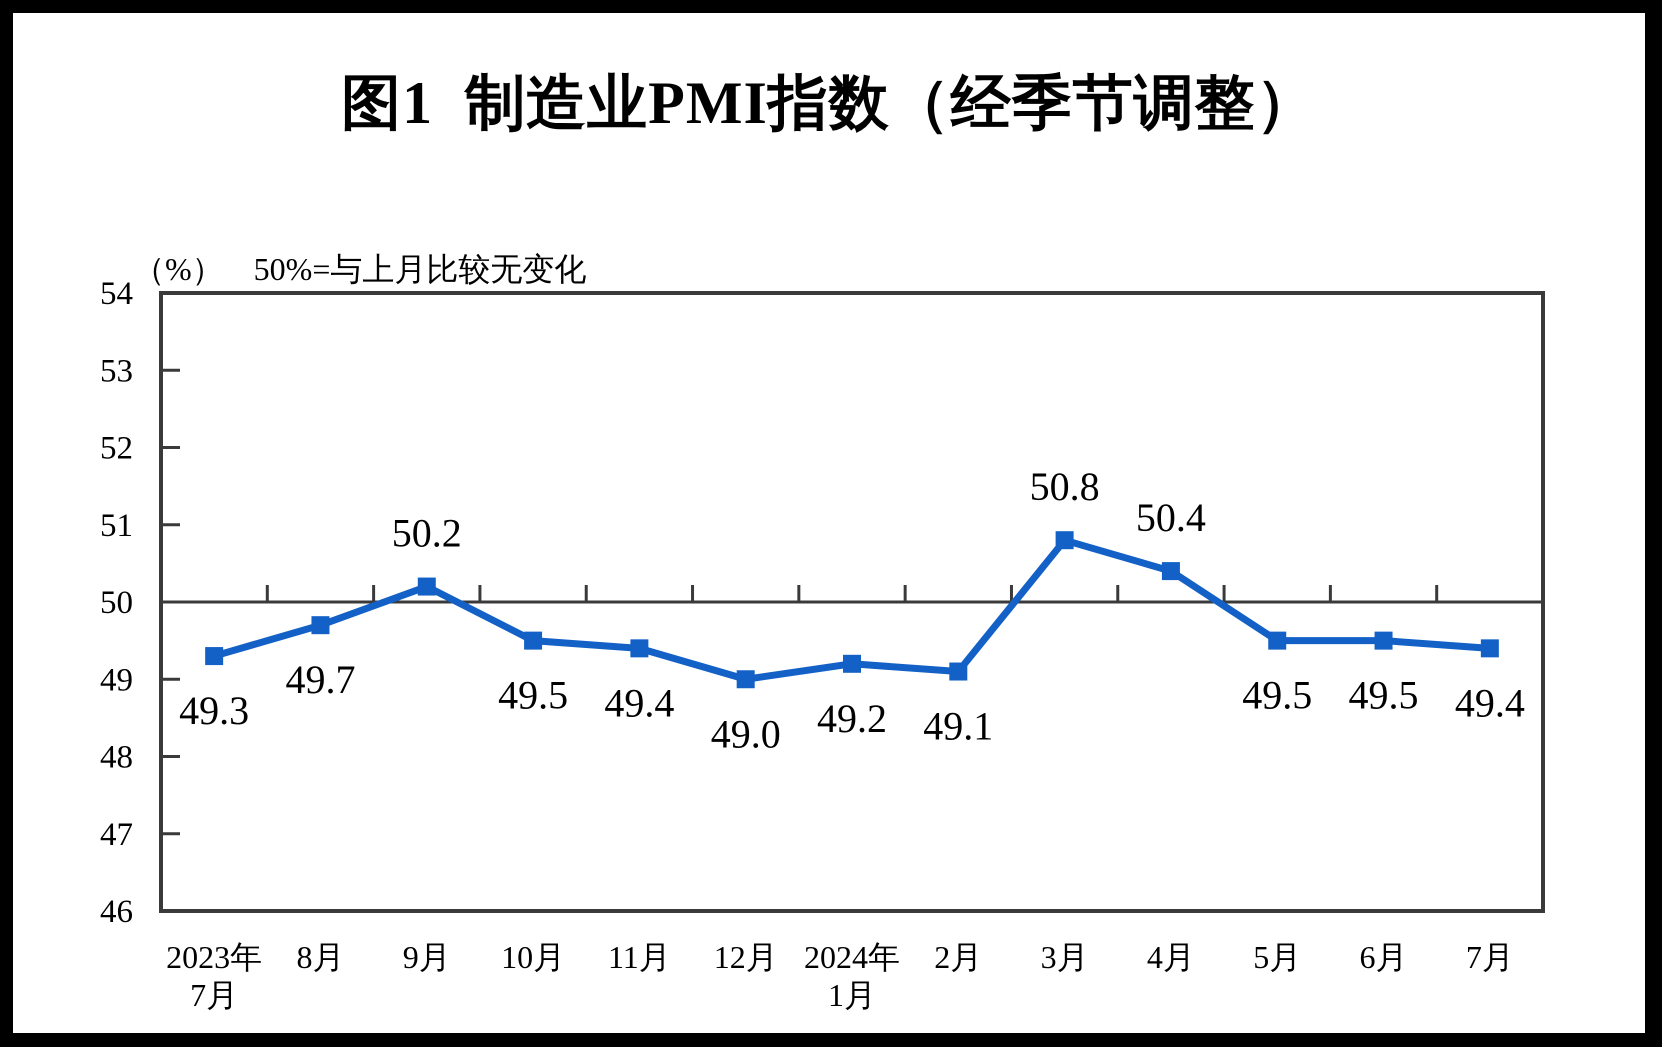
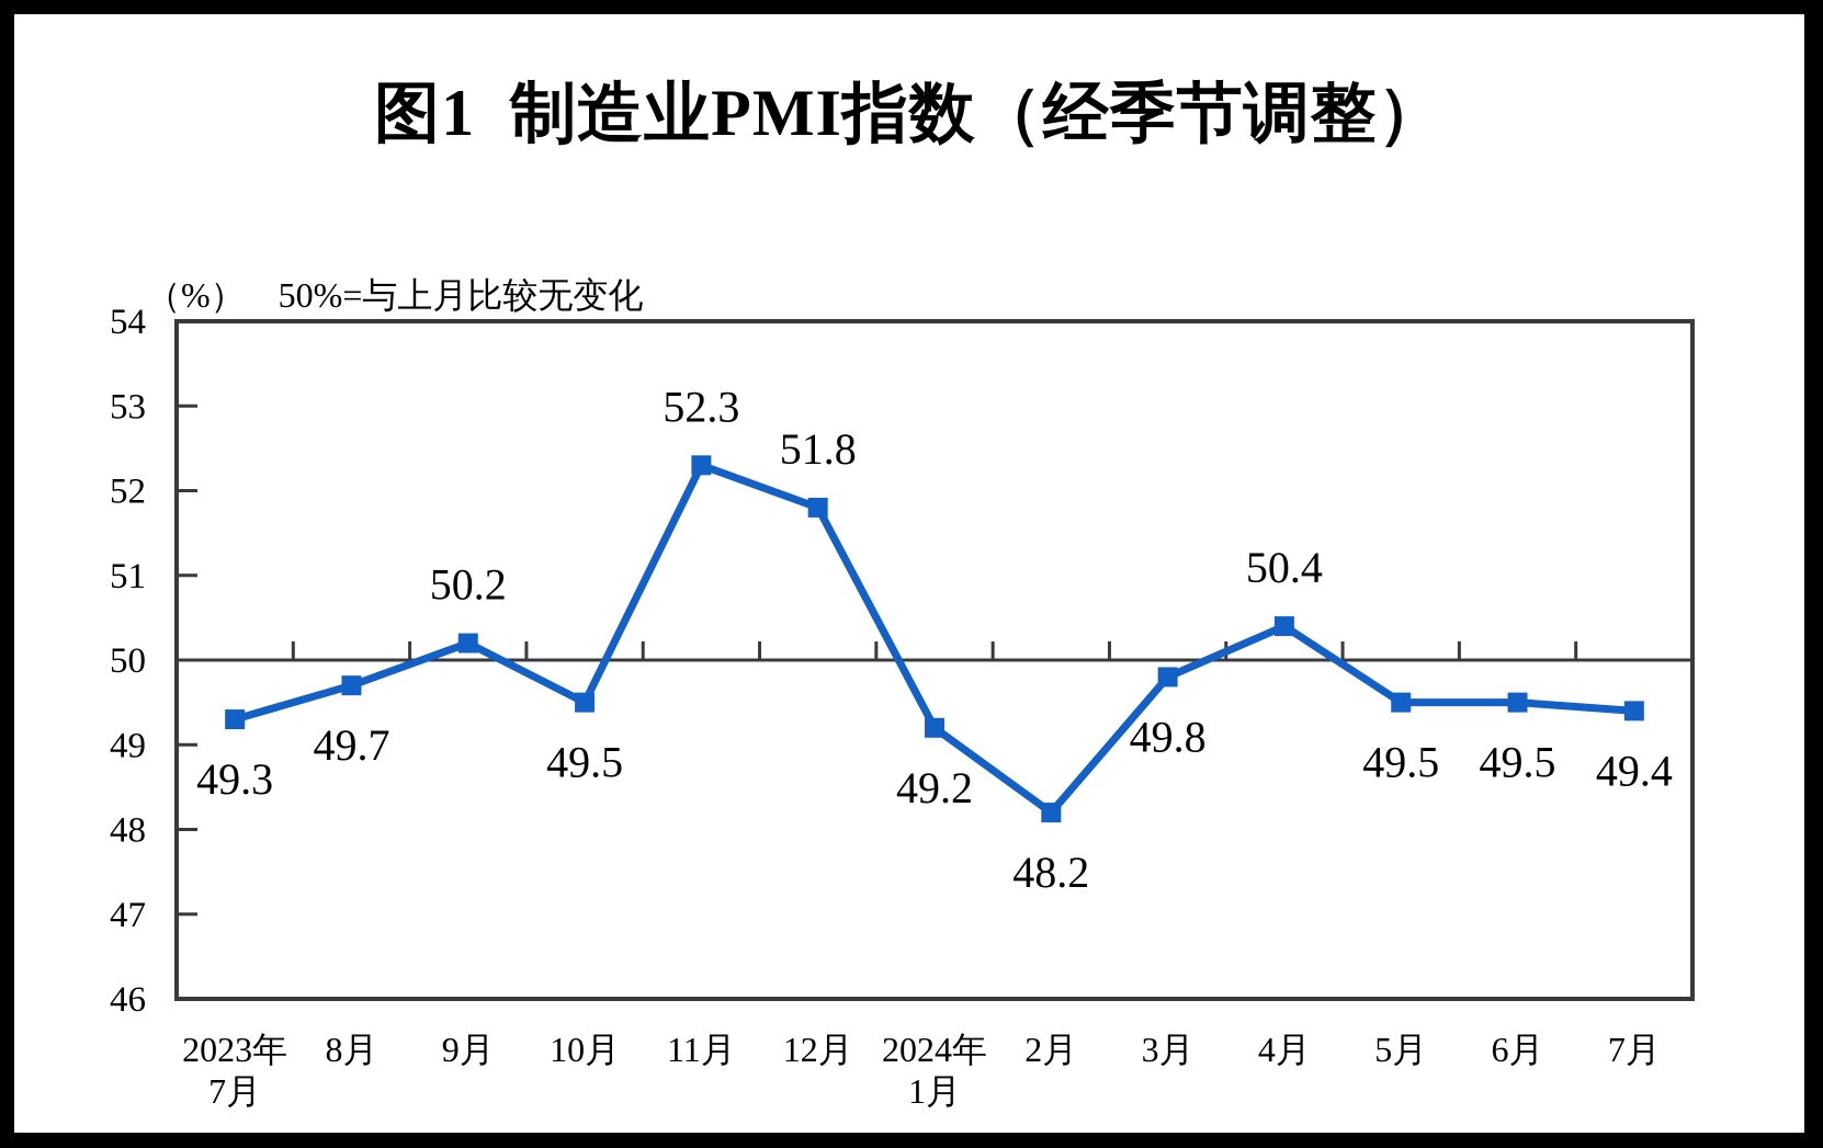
11月: 49.4 -> 52.3
12月: 49.0 -> 51.8
2月: 49.1 -> 48.2
3月: 50.8 -> 49.8
